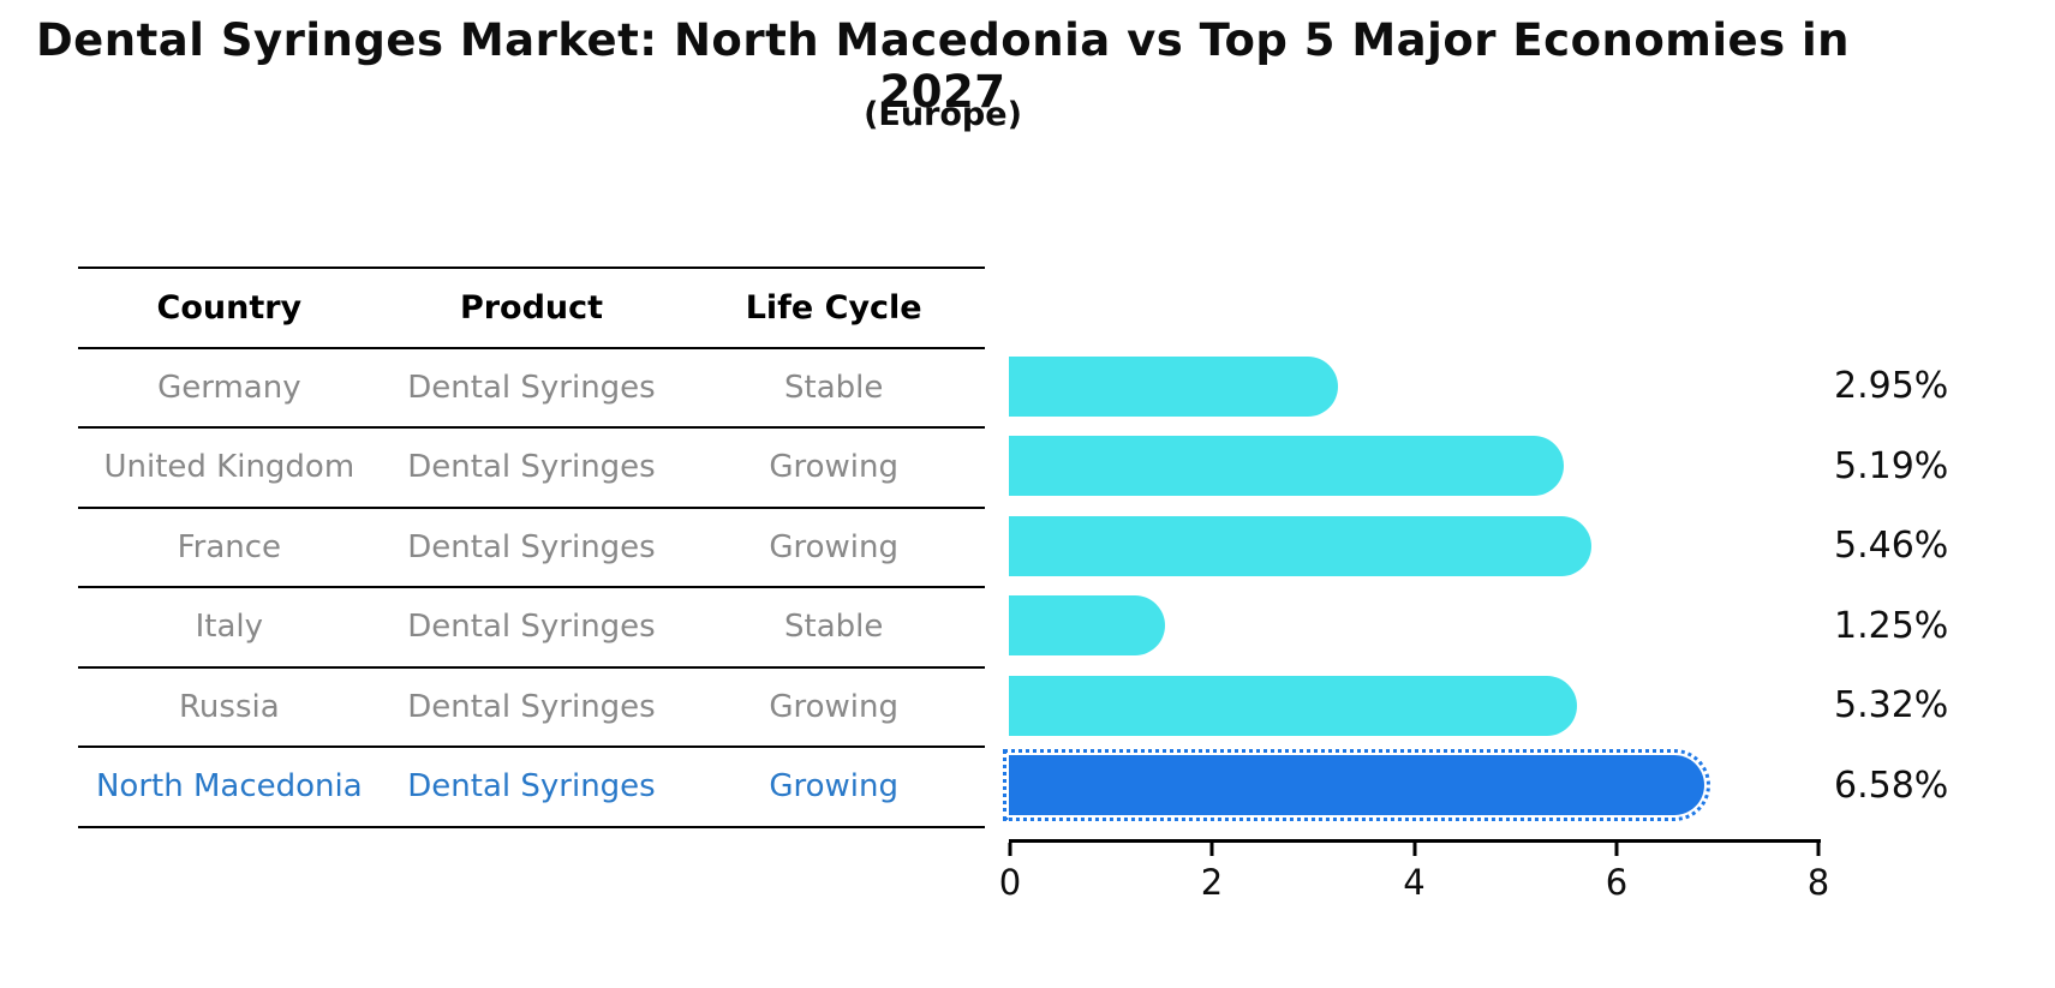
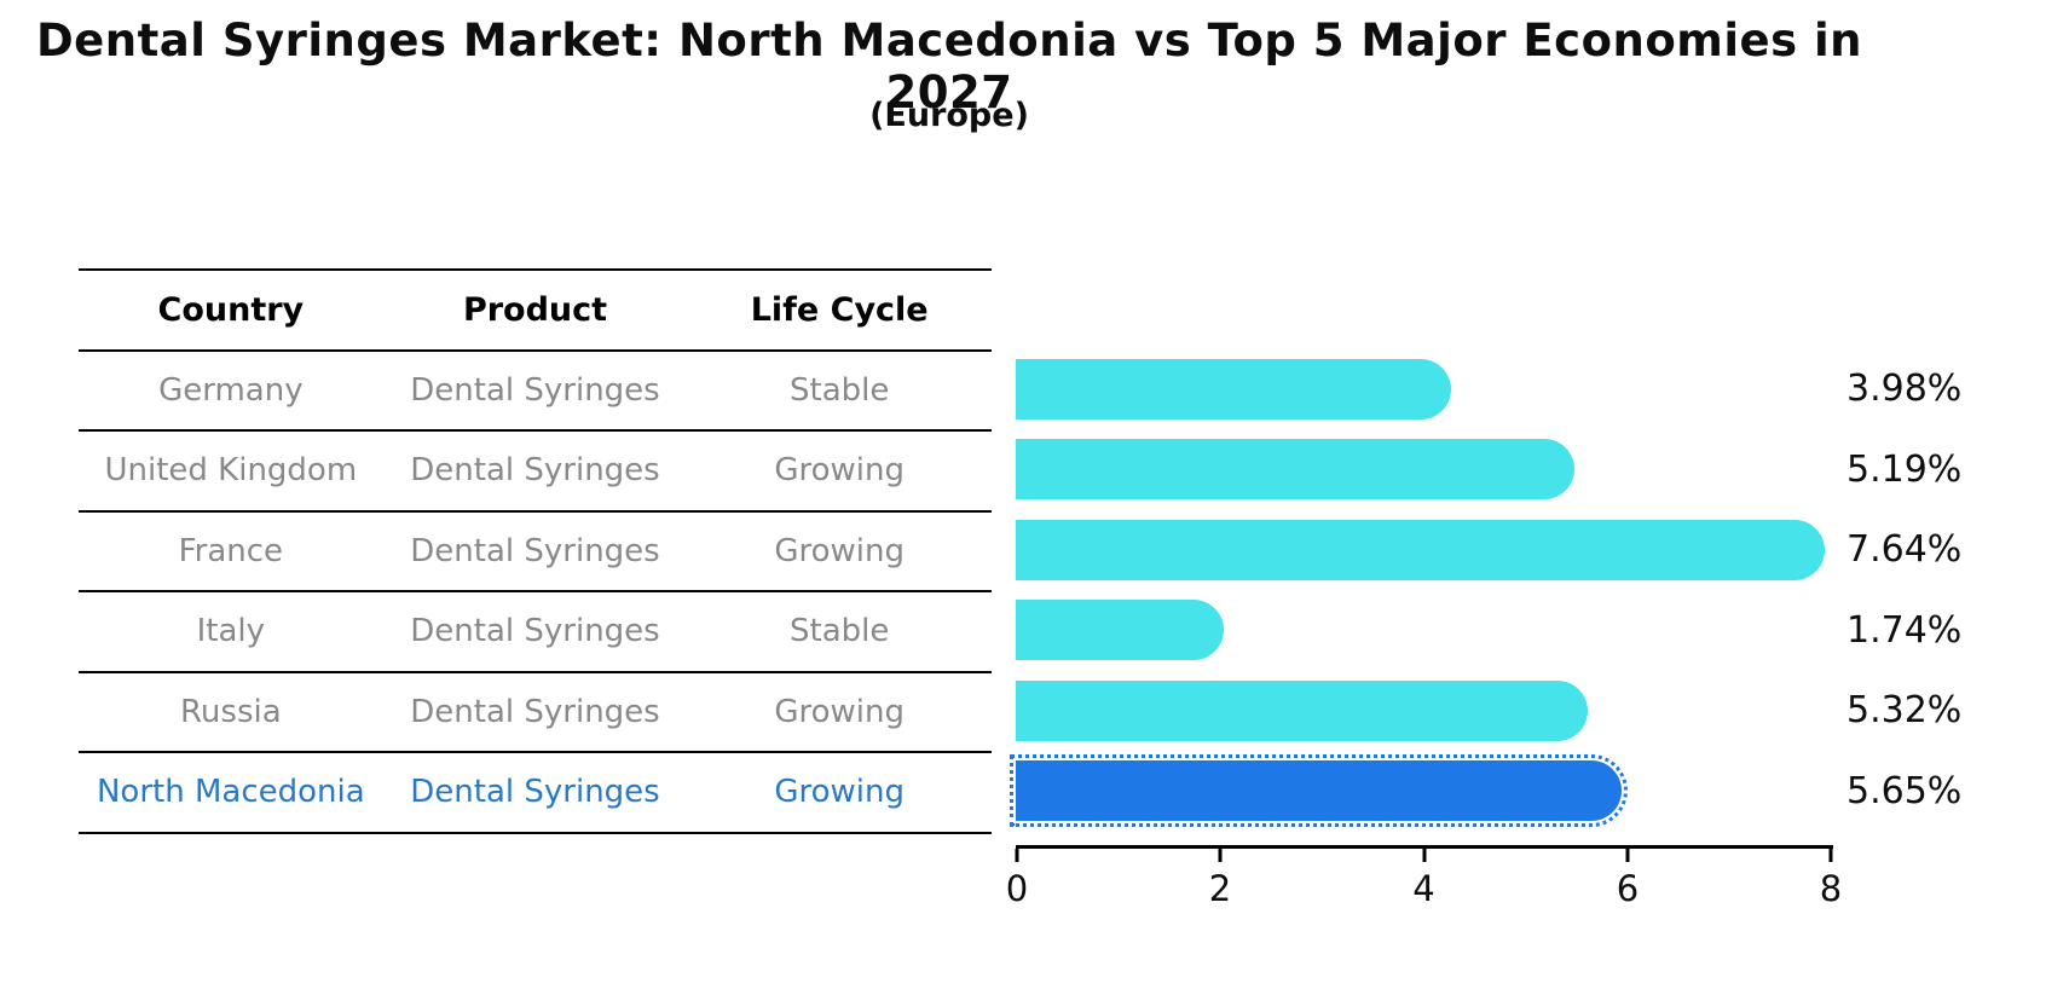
Germany: 2.95% -> 3.98%
France: 5.46% -> 7.64%
Italy: 1.25% -> 1.74%
North Macedonia: 6.58% -> 5.65%
